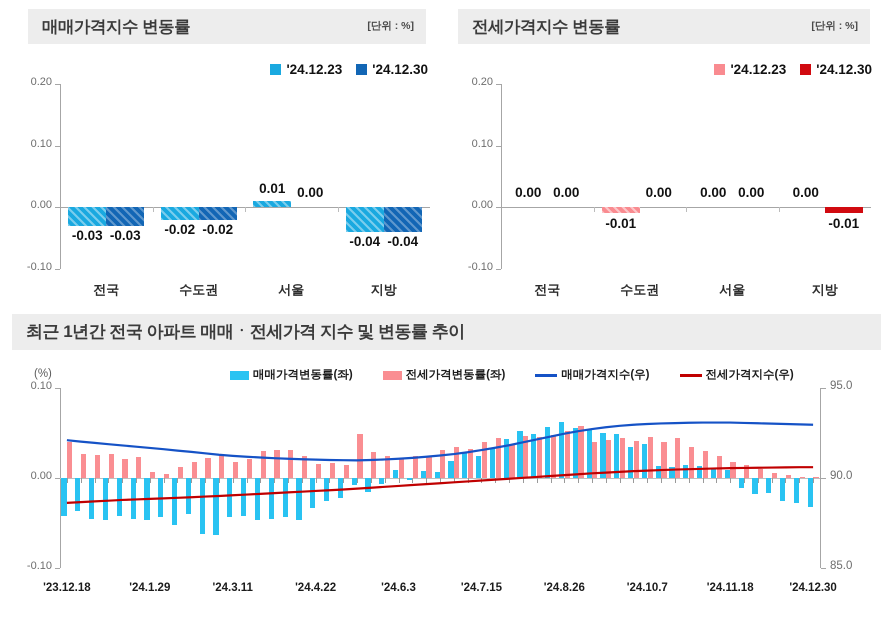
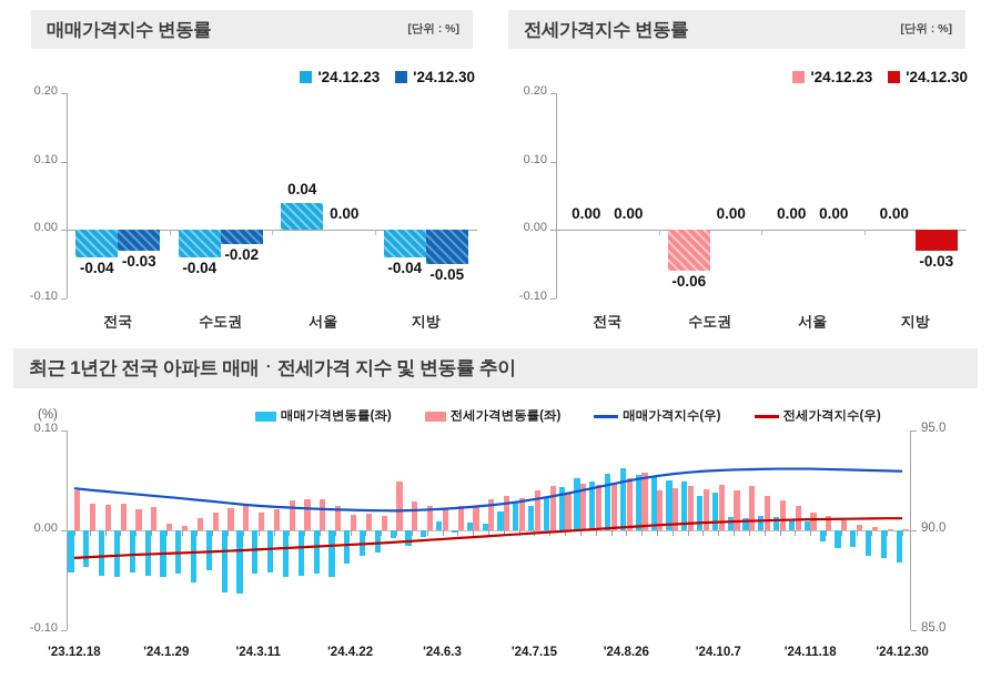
매매가격지수 변동률/'24.12.23/전국: -0.03 -> -0.04
매매가격지수 변동률/'24.12.23/수도권: -0.02 -> -0.04
매매가격지수 변동률/'24.12.23/서울: 0.01 -> 0.04
매매가격지수 변동률/'24.12.30/지방: -0.04 -> -0.05
전세가격지수 변동률/'24.12.23/수도권: -0.01 -> -0.06
전세가격지수 변동률/'24.12.30/지방: -0.01 -> -0.03
